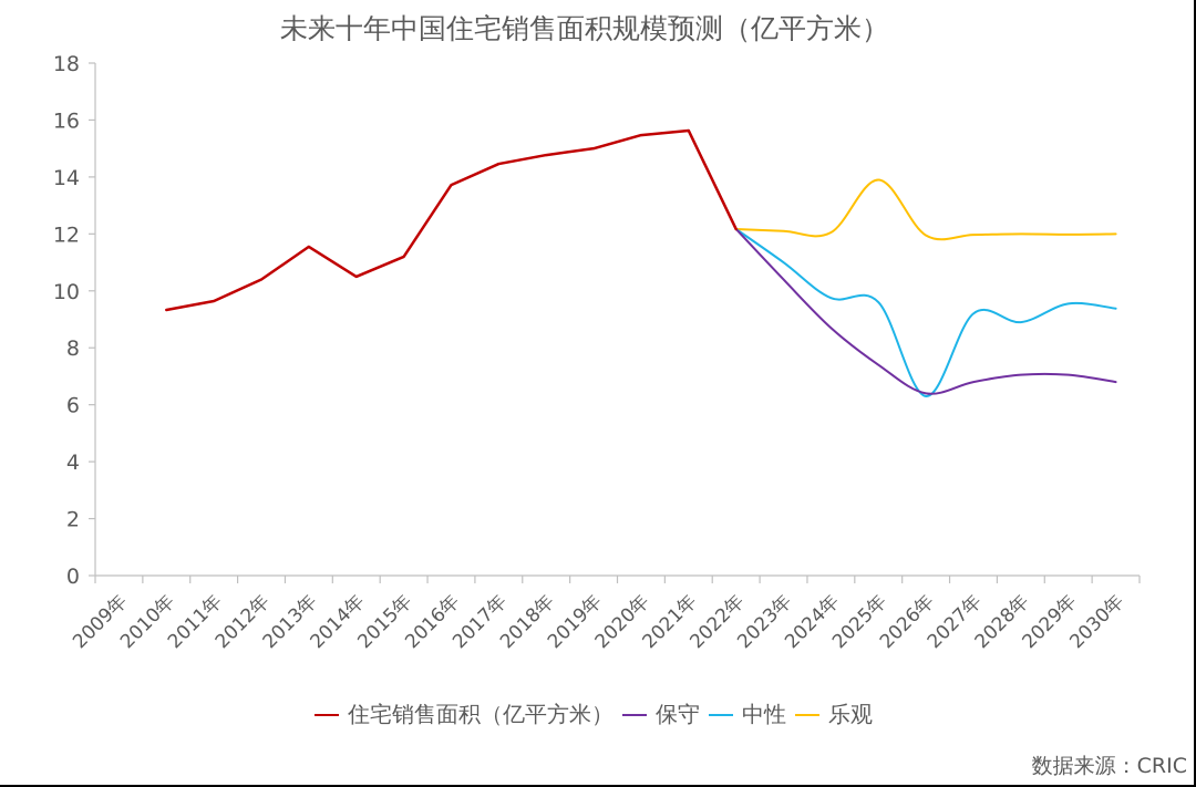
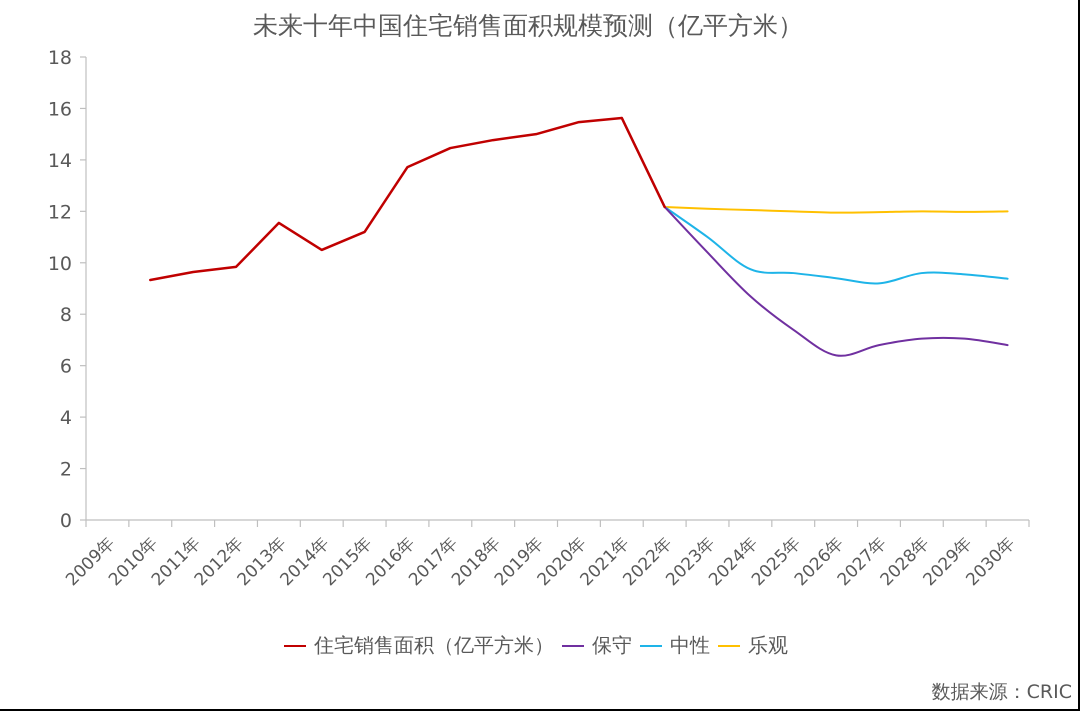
住宅销售面积（亿平方米）/2012年: 10.4 -> 9.8
乐观/2025年: 13.9 -> 12.0
中性/2026年: 6.3 -> 9.4
中性/2028年: 8.9 -> 9.6
